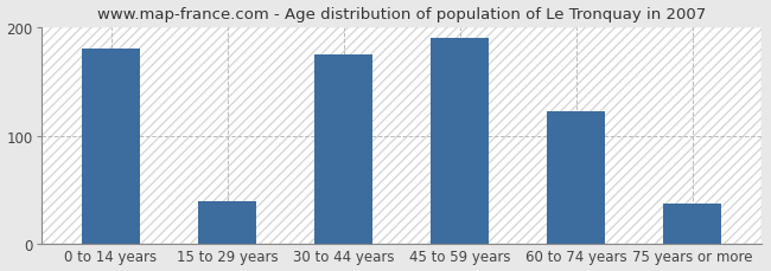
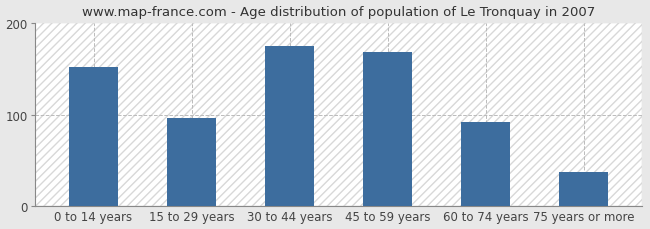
0 to 14 years: 180 -> 152
15 to 29 years: 40 -> 96
45 to 59 years: 190 -> 168
60 to 74 years: 122 -> 92
